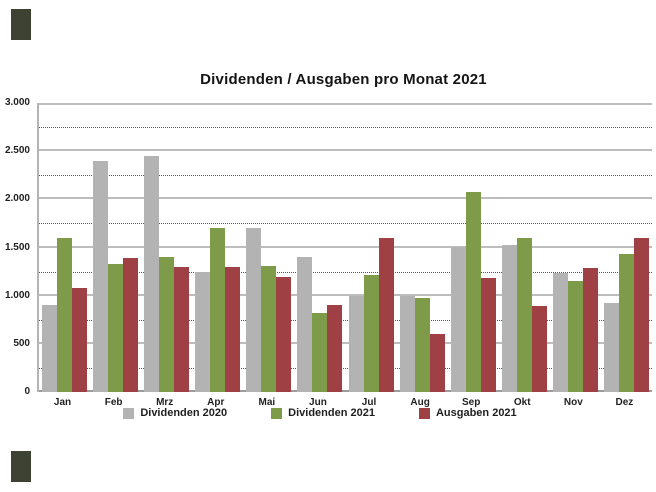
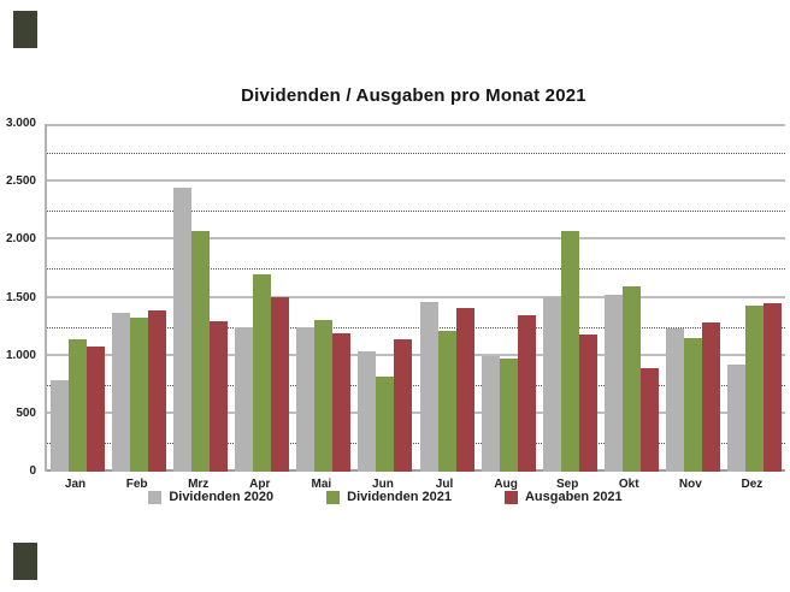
Dividenden 2020/Jan: 900 -> 800
Dividenden 2021/Jan: 1600 -> 1100
Dividenden 2020/Feb: 2400 -> 1400
Dividenden 2021/Mrz: 1400 -> 2100
Ausgaben 2021/Apr: 1300 -> 1500
Dividenden 2020/Mai: 1700 -> 1200
Dividenden 2020/Jun: 1400 -> 1000
Ausgaben 2021/Jun: 900 -> 1100
Dividenden 2020/Jul: 1000 -> 1500
Ausgaben 2021/Jul: 1600 -> 1400
Ausgaben 2021/Aug: 600 -> 1400
Ausgaben 2021/Dez: 1600 -> 1400
